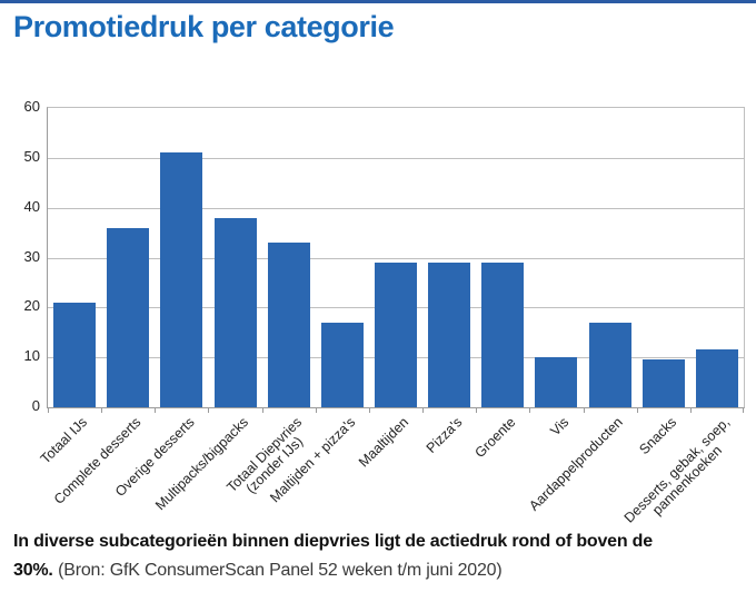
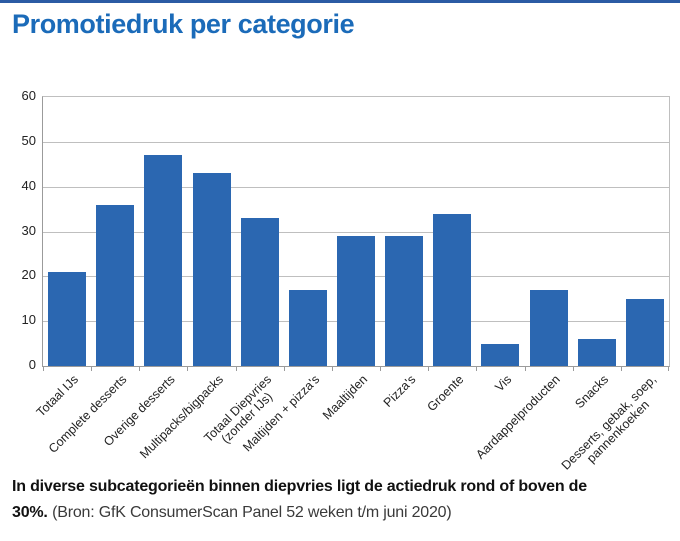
Overige desserts: 51 -> 47
Multipacks/bigpacks: 38 -> 43
Groente: 29 -> 34
Vis: 10 -> 5
Snacks: 10 -> 6
Desserts, gebak, soep, pannenkoeken: 12 -> 15
